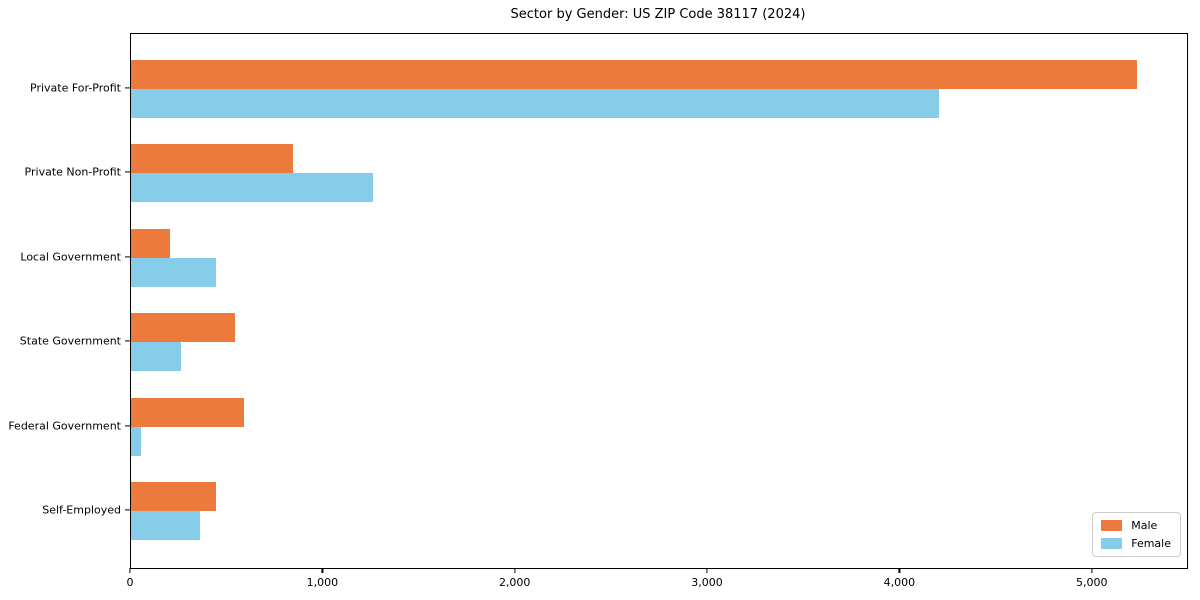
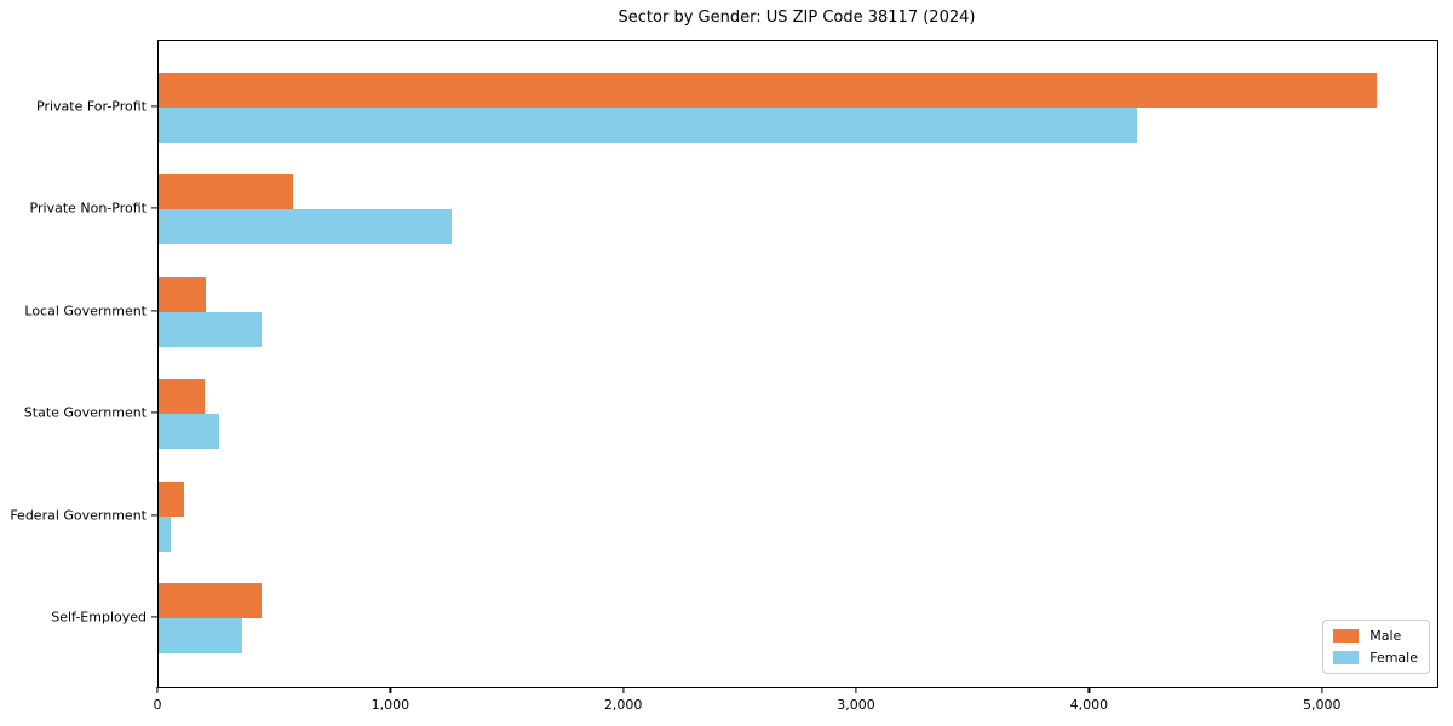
Male/Private Non-Profit: 840 -> 580
Male/State Government: 540 -> 200
Male/Federal Government: 590 -> 110
